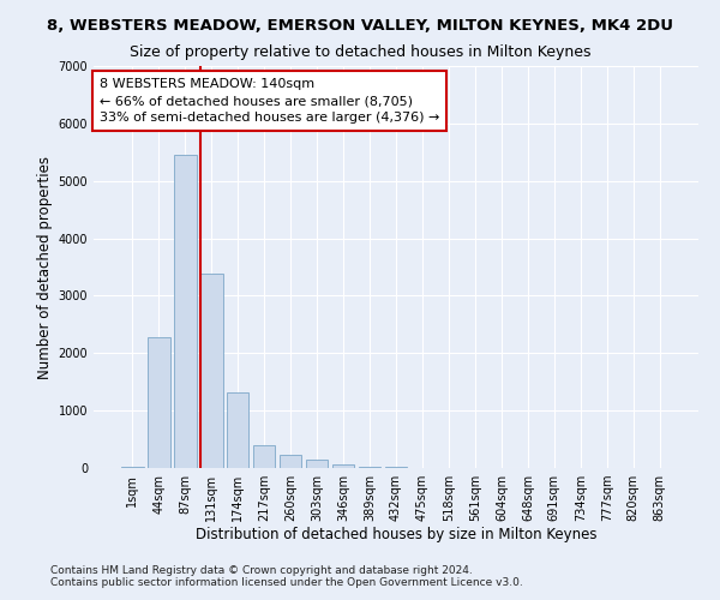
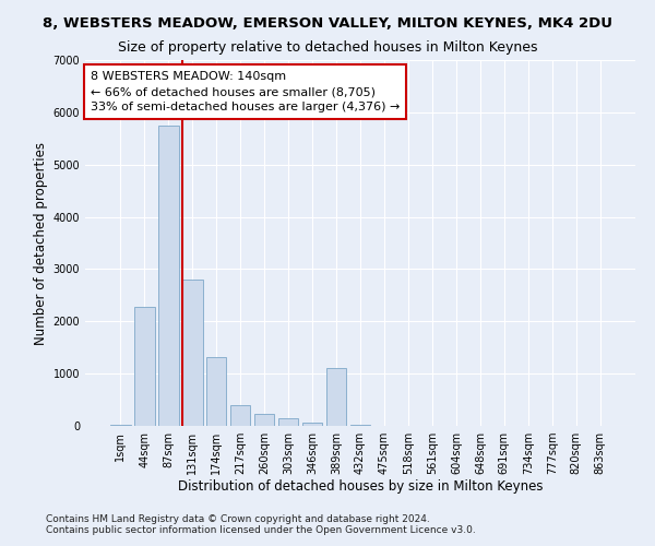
87sqm: 5450 -> 5750
131sqm: 3380 -> 2800
389sqm: 30 -> 1100
